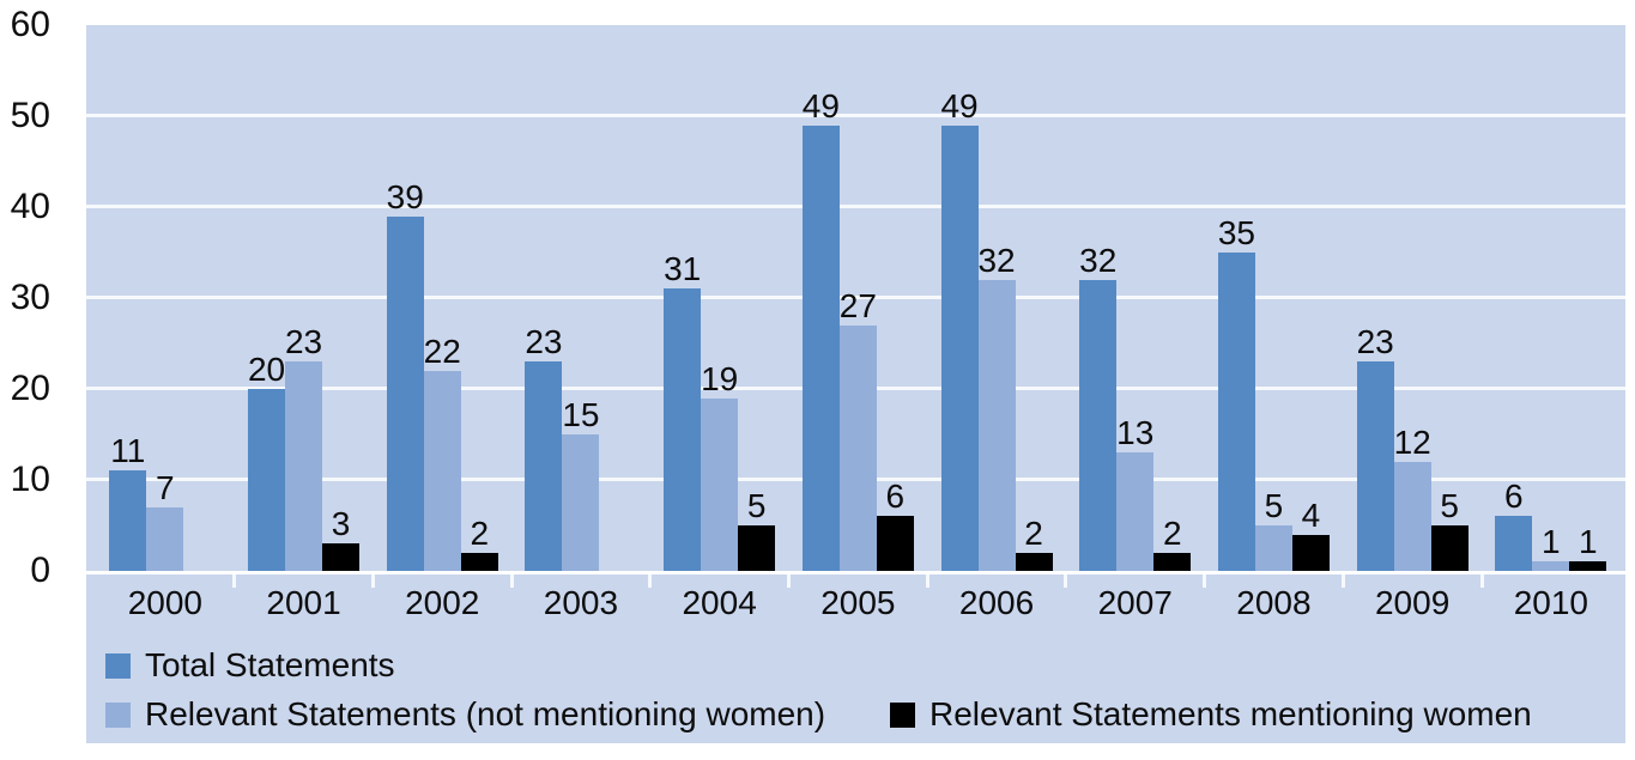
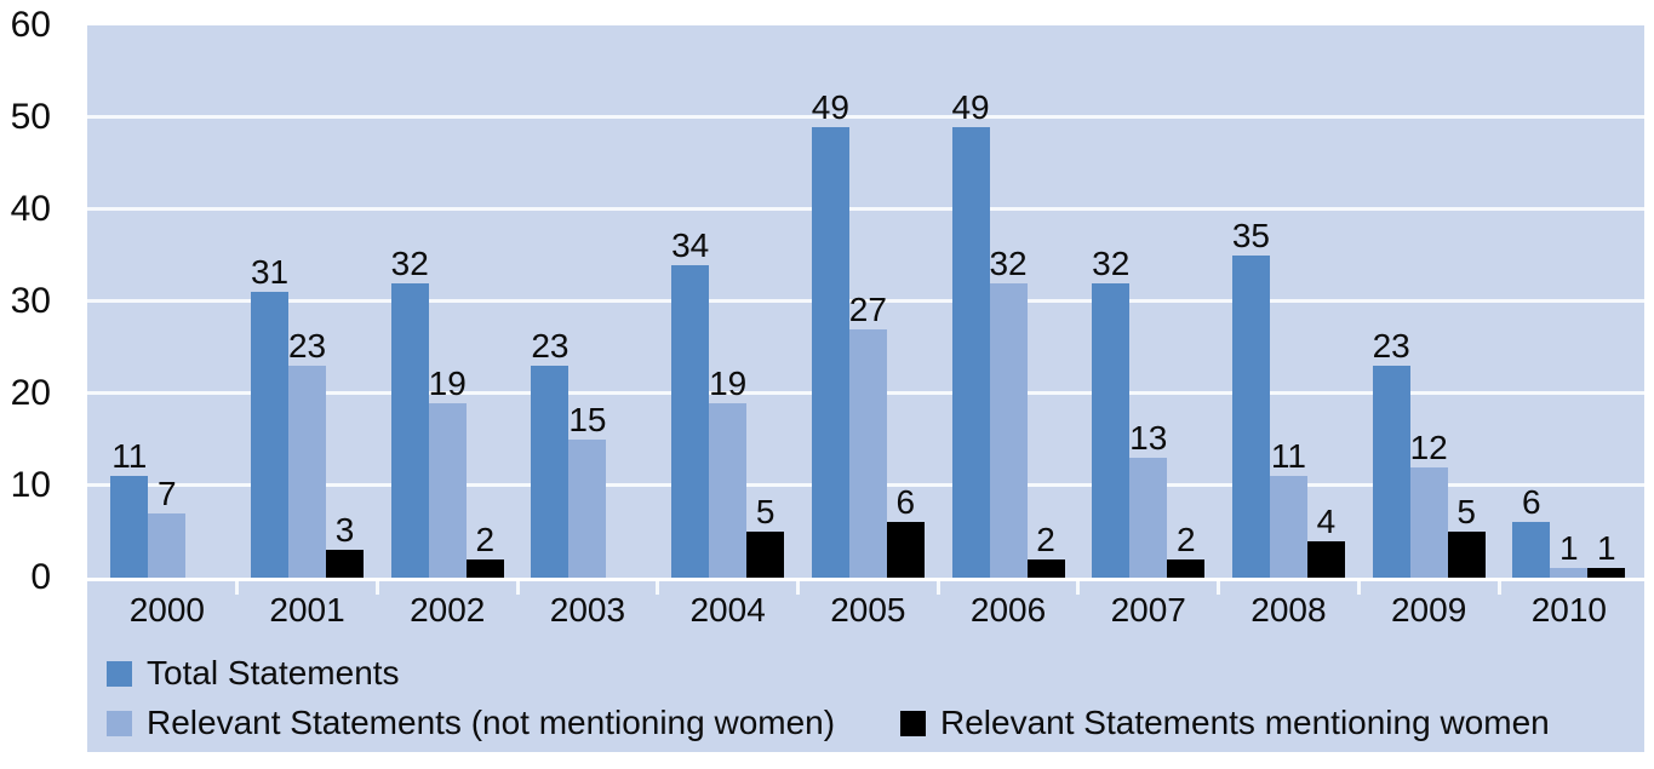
Total Statements/2001: 20 -> 31
Total Statements/2002: 39 -> 32
Relevant Statements (not mentioning women)/2002: 22 -> 19
Total Statements/2004: 31 -> 34
Relevant Statements (not mentioning women)/2008: 5 -> 11
